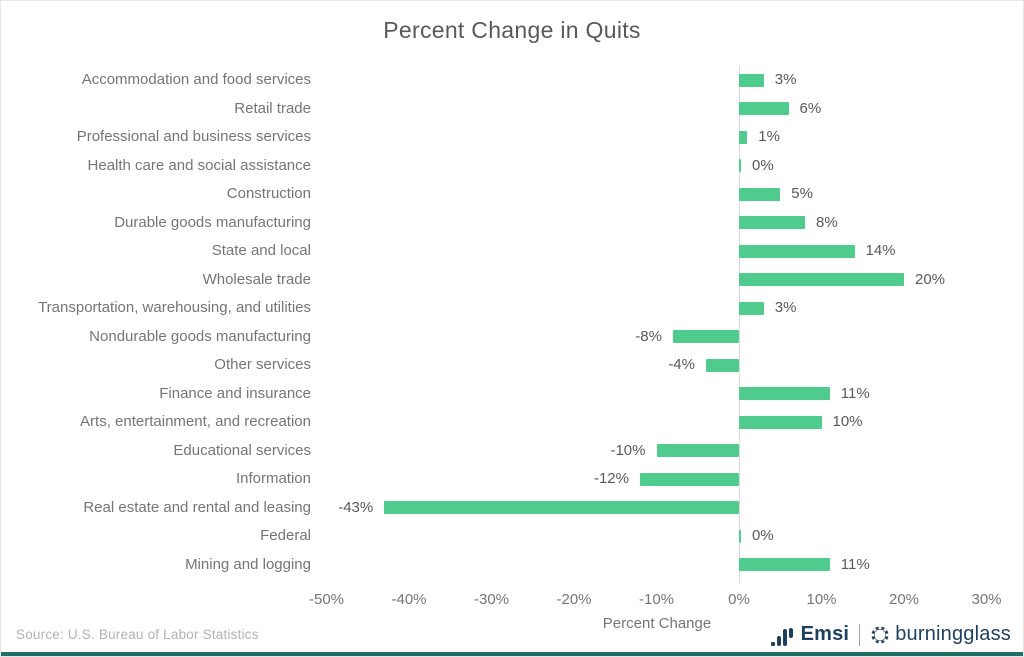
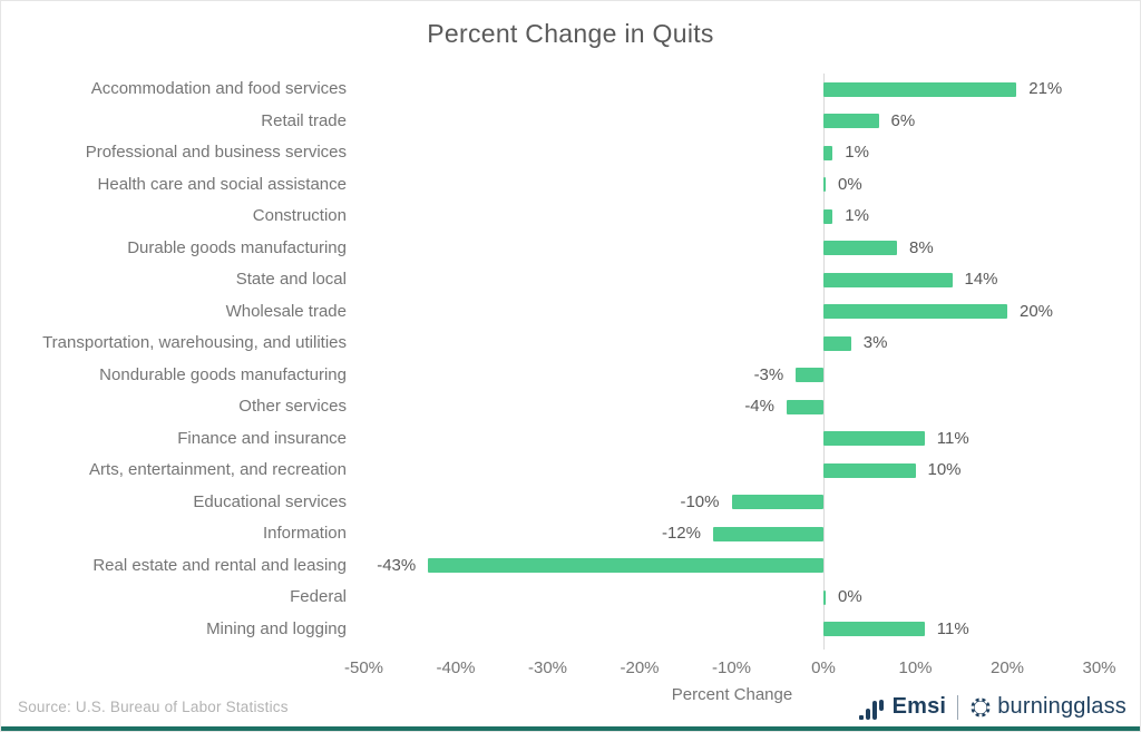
Accommodation and food services: 3% -> 21%
Construction: 5% -> 1%
Nondurable goods manufacturing: -8% -> -3%
